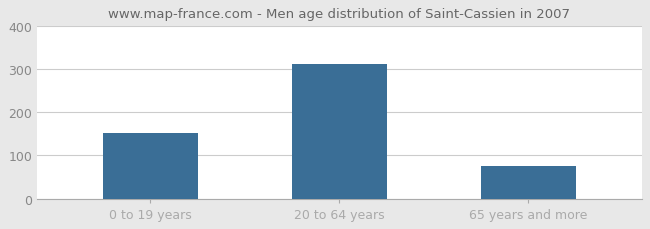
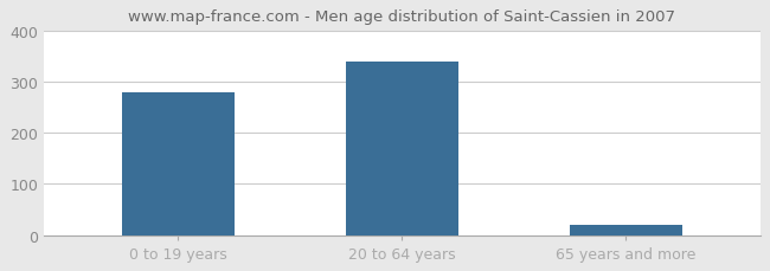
0 to 19 years: 152 -> 280
20 to 64 years: 312 -> 340
65 years and more: 76 -> 20
